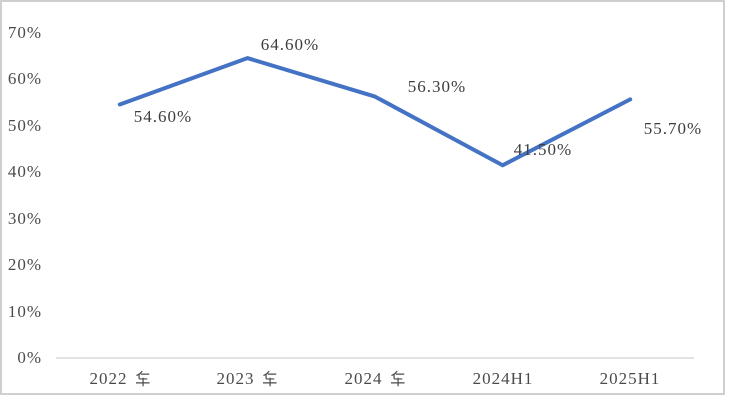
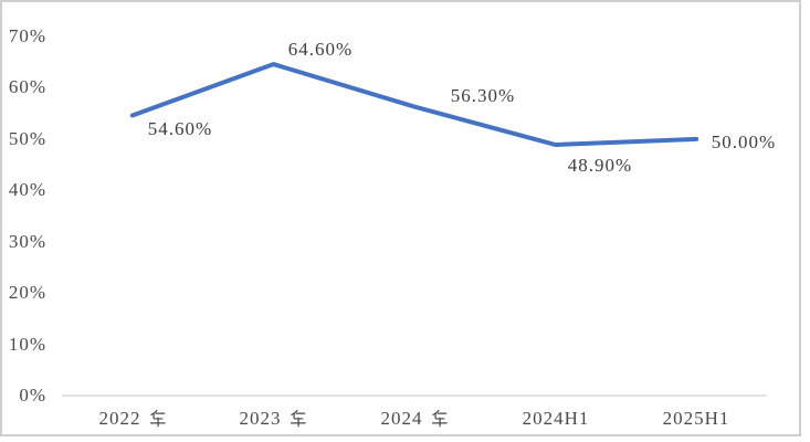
2024H1: 41.50% -> 48.90%
2025H1: 55.70% -> 50.00%
